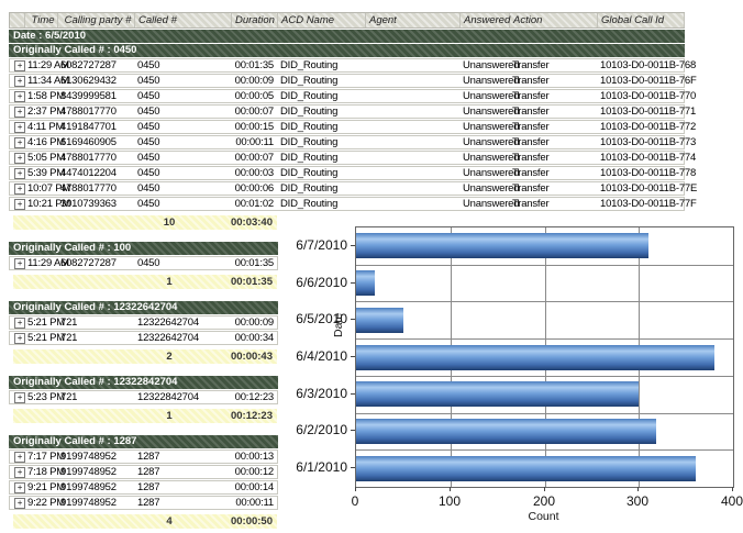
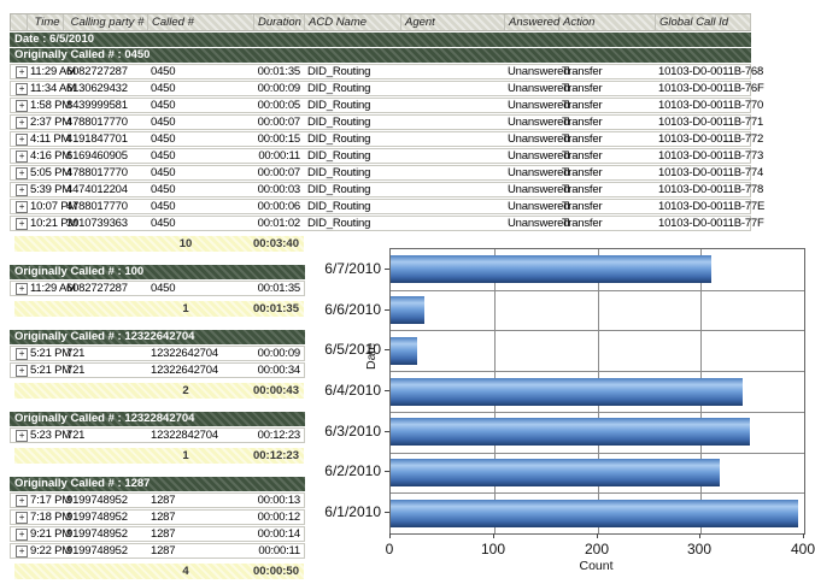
6/6/2010: 20 -> 30
6/5/2010: 50 -> 30
6/4/2010: 380 -> 340
6/3/2010: 300 -> 350
6/1/2010: 360 -> 390
